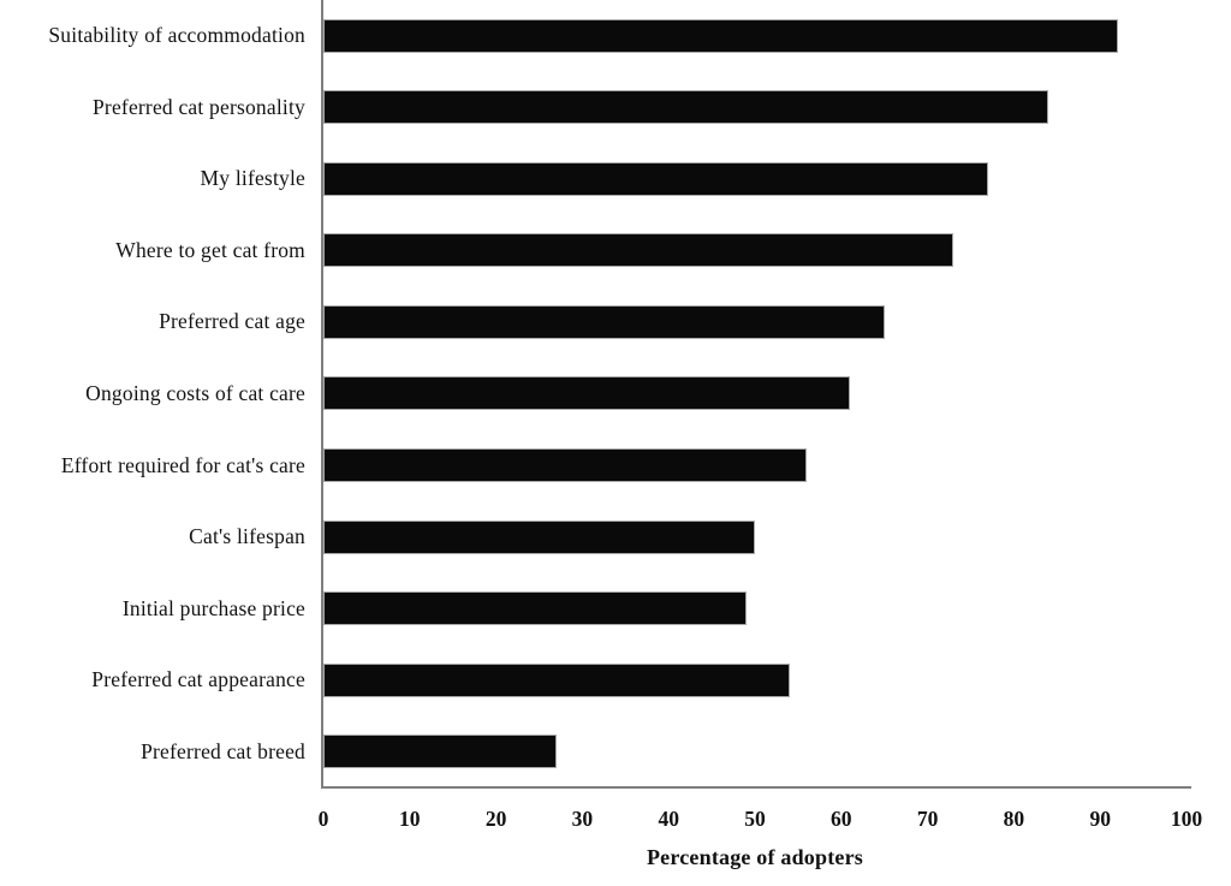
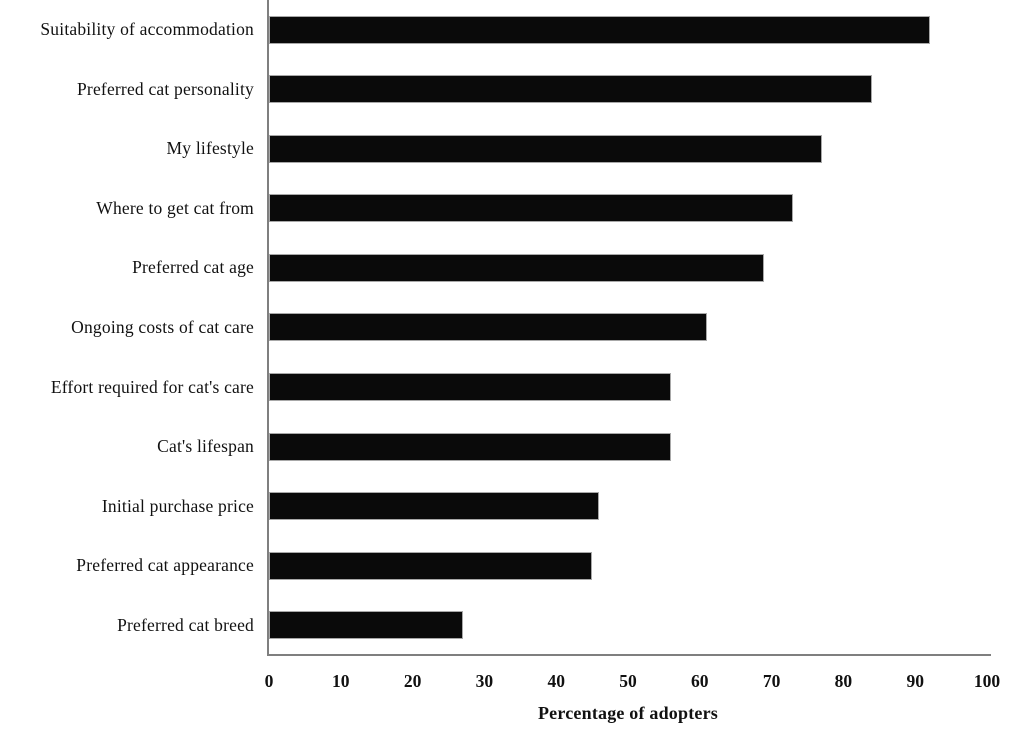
Preferred cat age: 65 -> 69
Cat's lifespan: 50 -> 56
Initial purchase price: 49 -> 46
Preferred cat appearance: 54 -> 45
